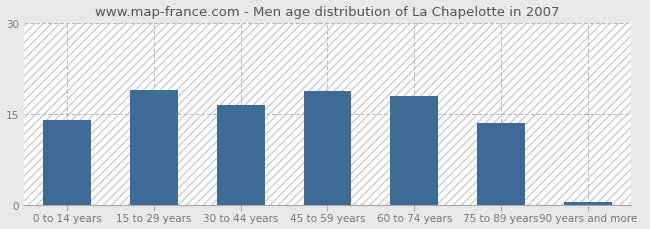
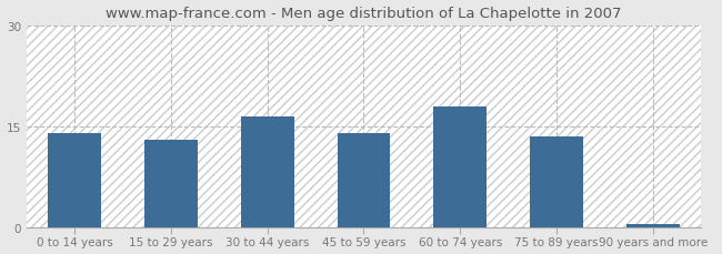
15 to 29 years: 19.0 -> 13.0
45 to 59 years: 18.8 -> 14.0
